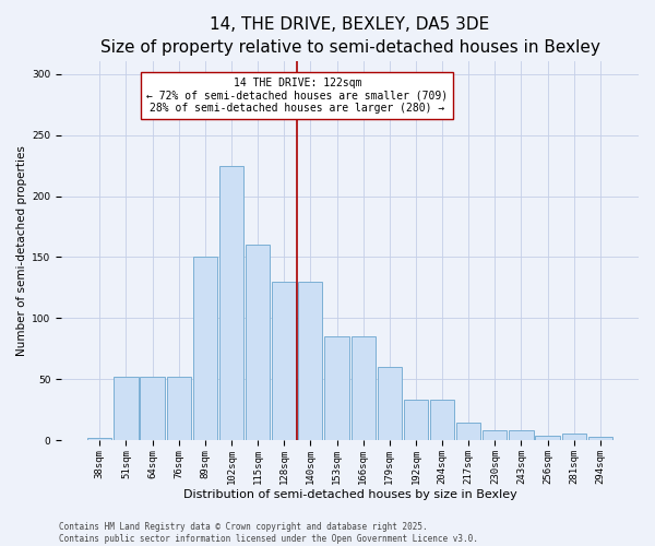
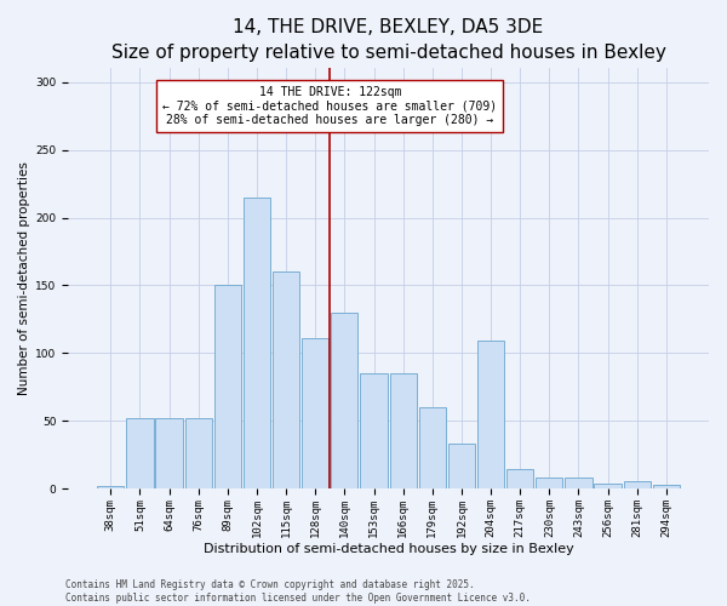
102sqm: 225 -> 215
128sqm: 130 -> 111
204sqm: 33 -> 109
